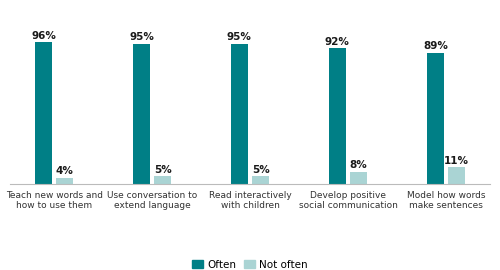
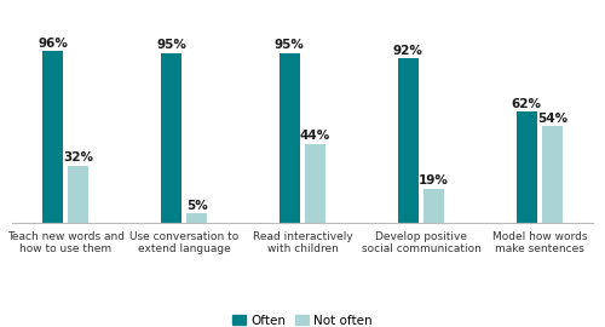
Not often/Teach new words and how to use them: 4% -> 32%
Not often/Read interactively with children: 5% -> 44%
Not often/Develop positive social communication: 8% -> 19%
Often/Model how words make sentences: 89% -> 62%
Not often/Model how words make sentences: 11% -> 54%
